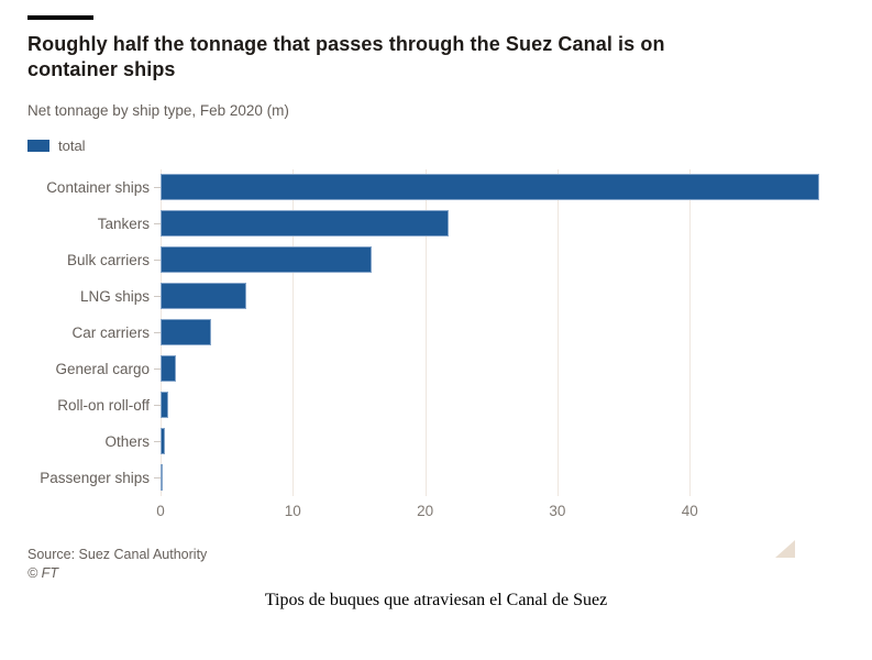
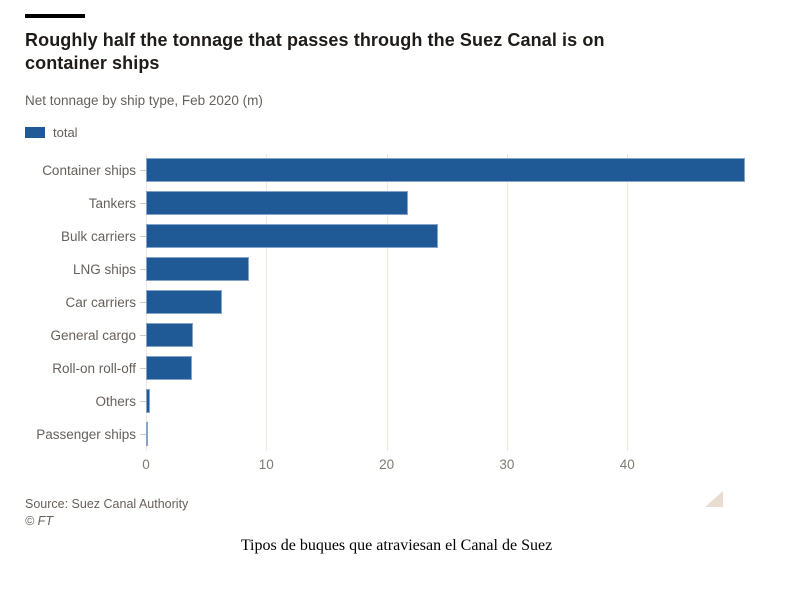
Bulk carriers: 16.0 -> 24.3
LNG ships: 6.5 -> 8.6
Car carriers: 3.8 -> 6.3
General cargo: 1.2 -> 3.9
Roll-on roll-off: 0.6 -> 3.8
